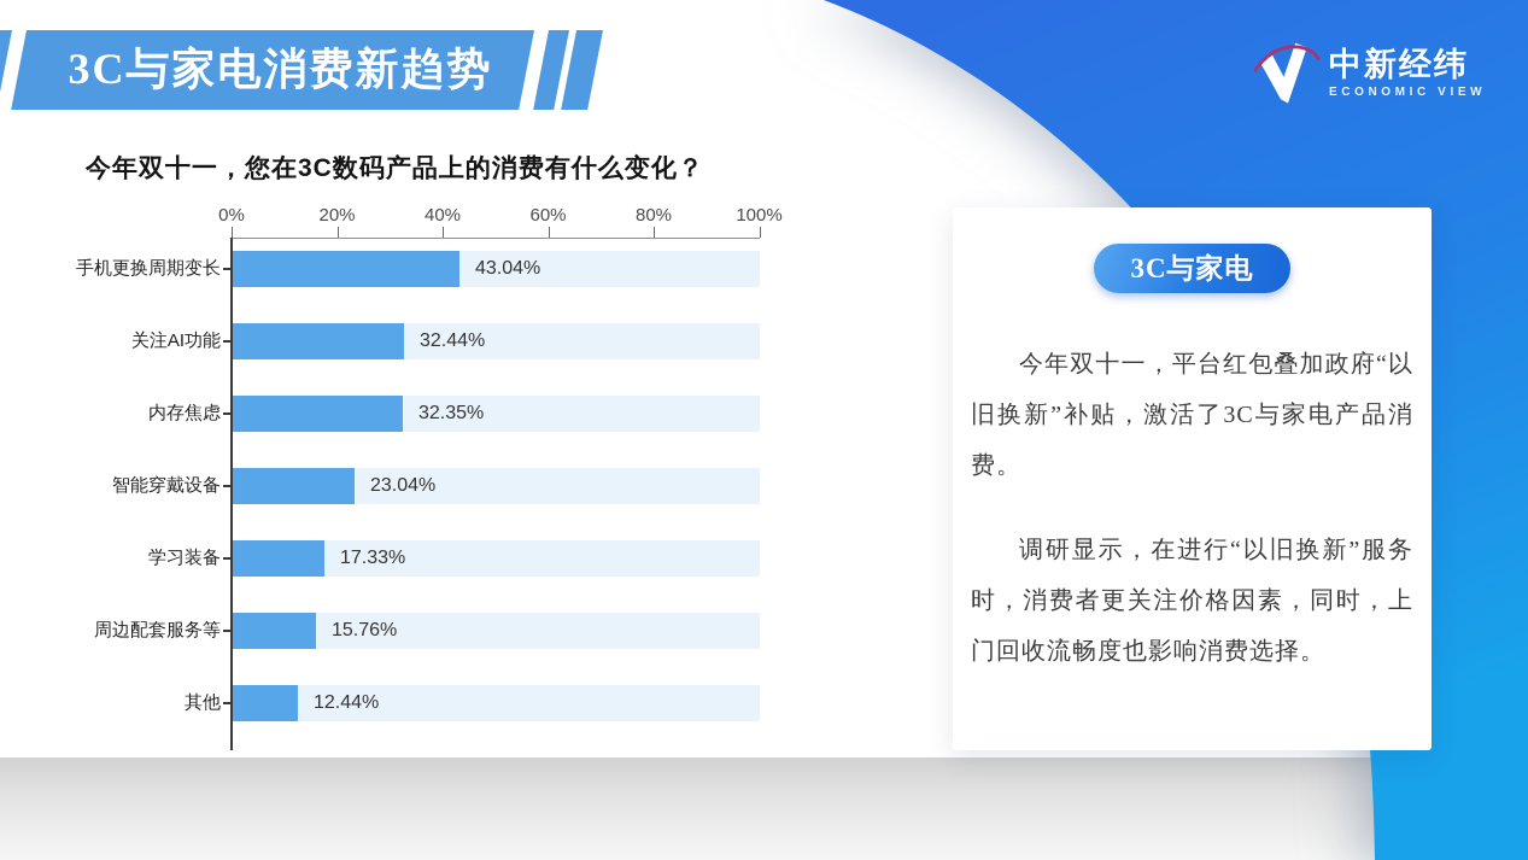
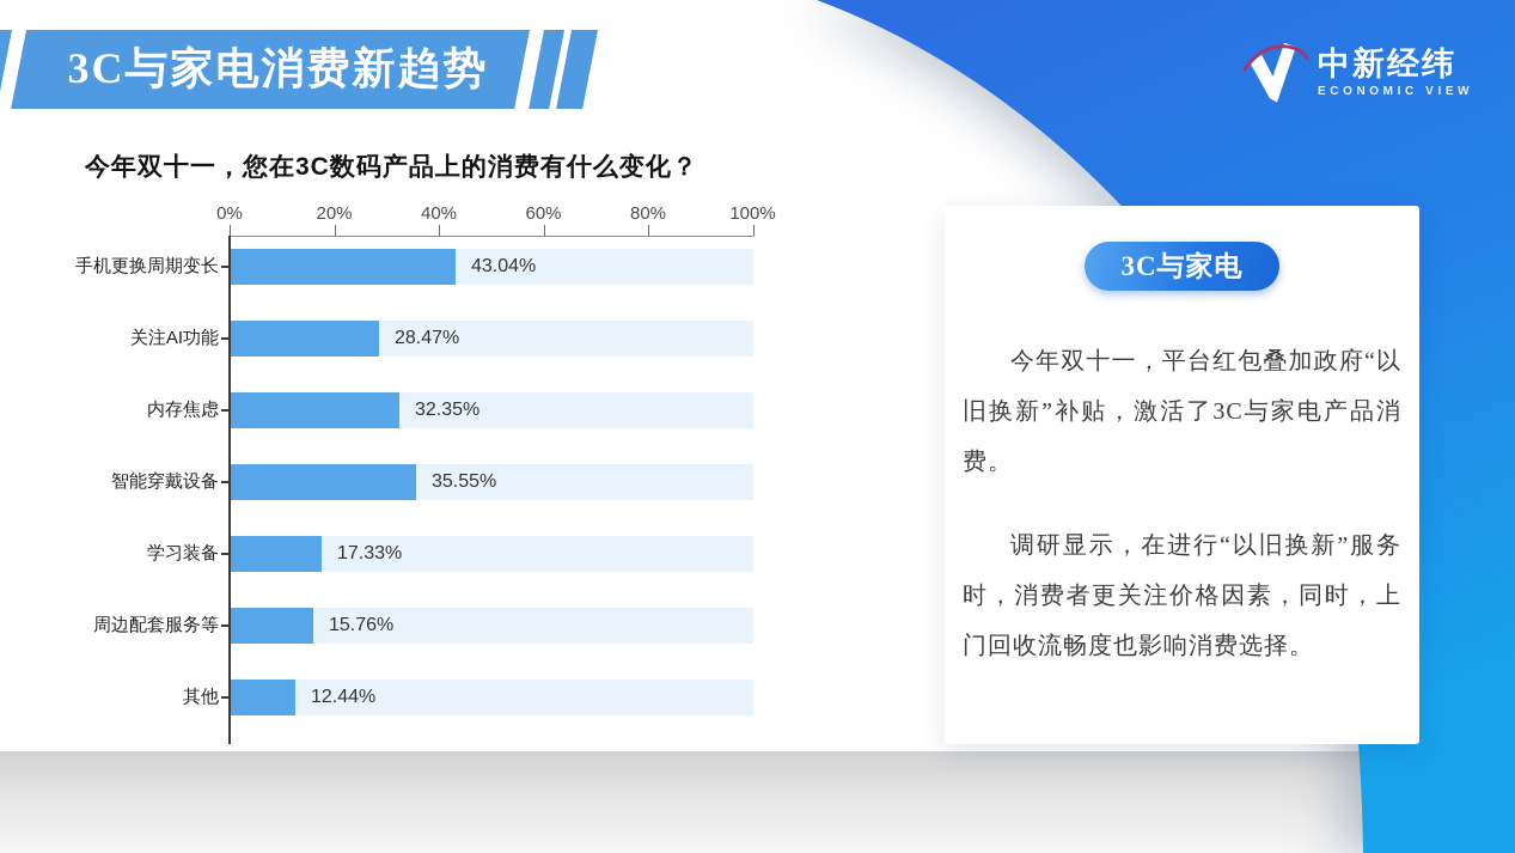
关注AI功能: 32.44% -> 28.47%
智能穿戴设备: 23.04% -> 35.55%
